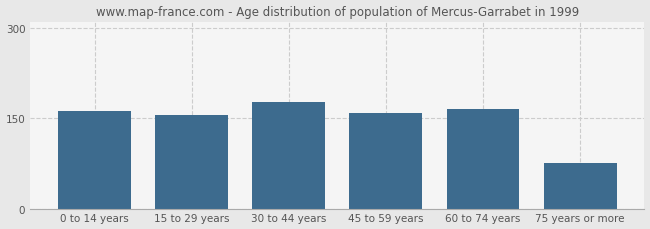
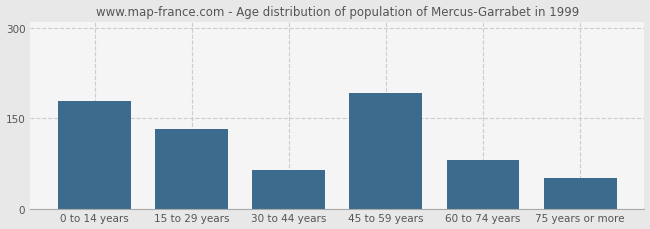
0 to 14 years: 162 -> 178
15 to 29 years: 155 -> 132
30 to 44 years: 177 -> 64
45 to 59 years: 158 -> 192
60 to 74 years: 165 -> 80
75 years or more: 75 -> 50
